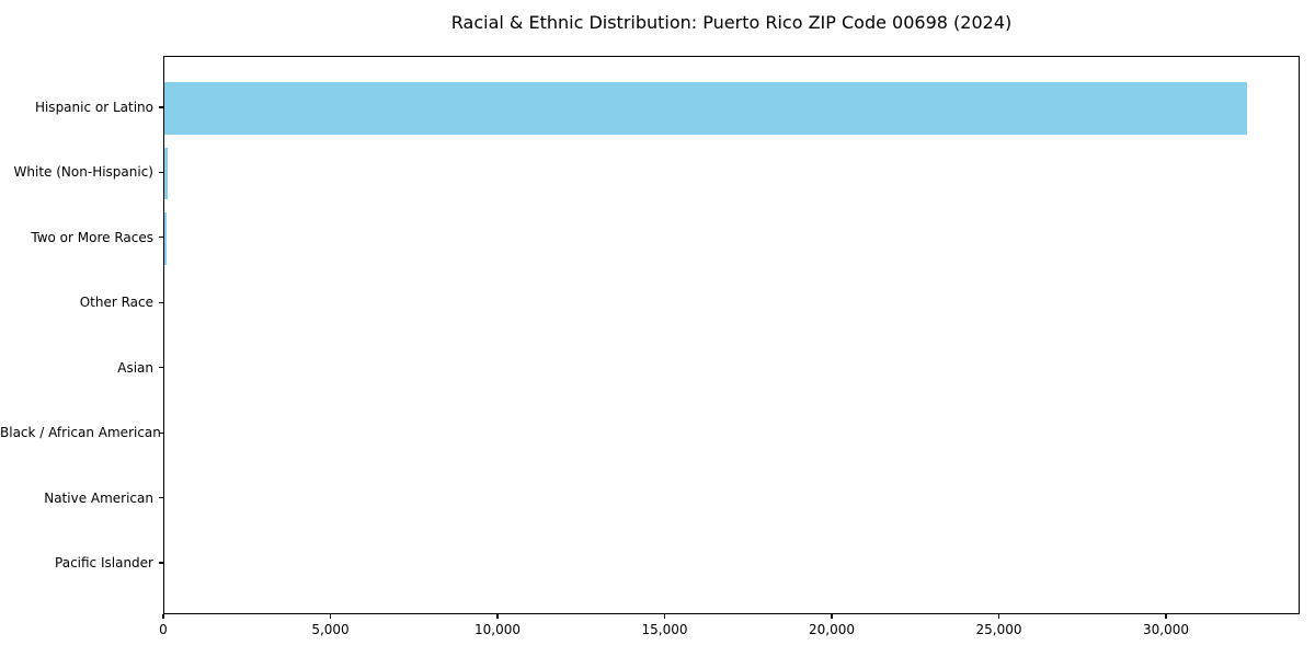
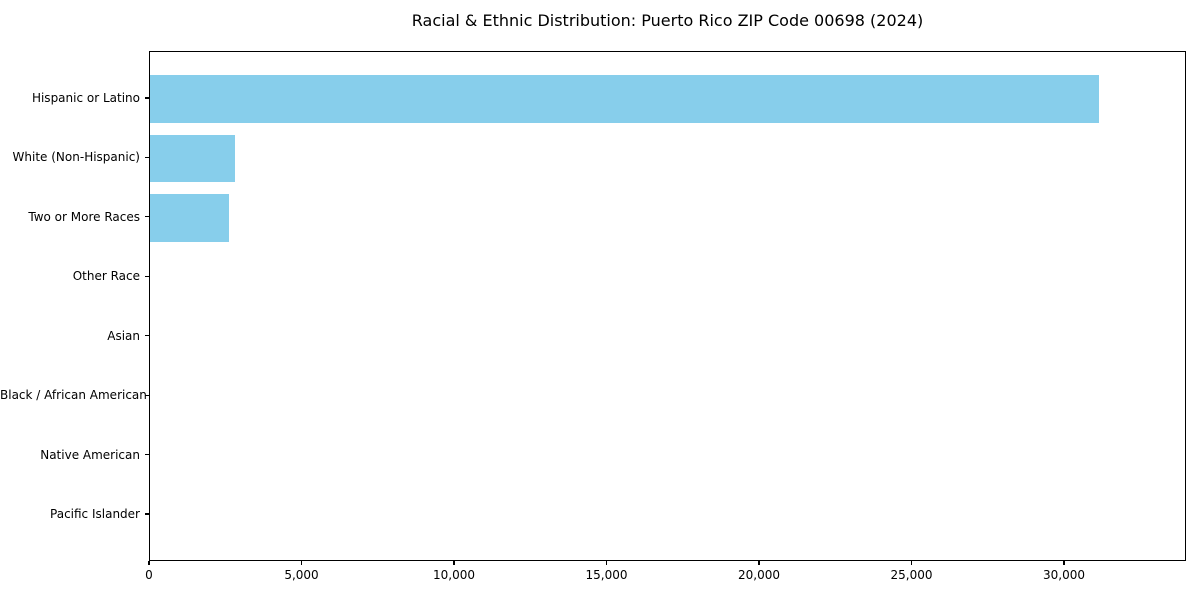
Hispanic or Latino: 32400 -> 31100
White (Non-Hispanic): 100 -> 2800
Two or More Races: 100 -> 2600
